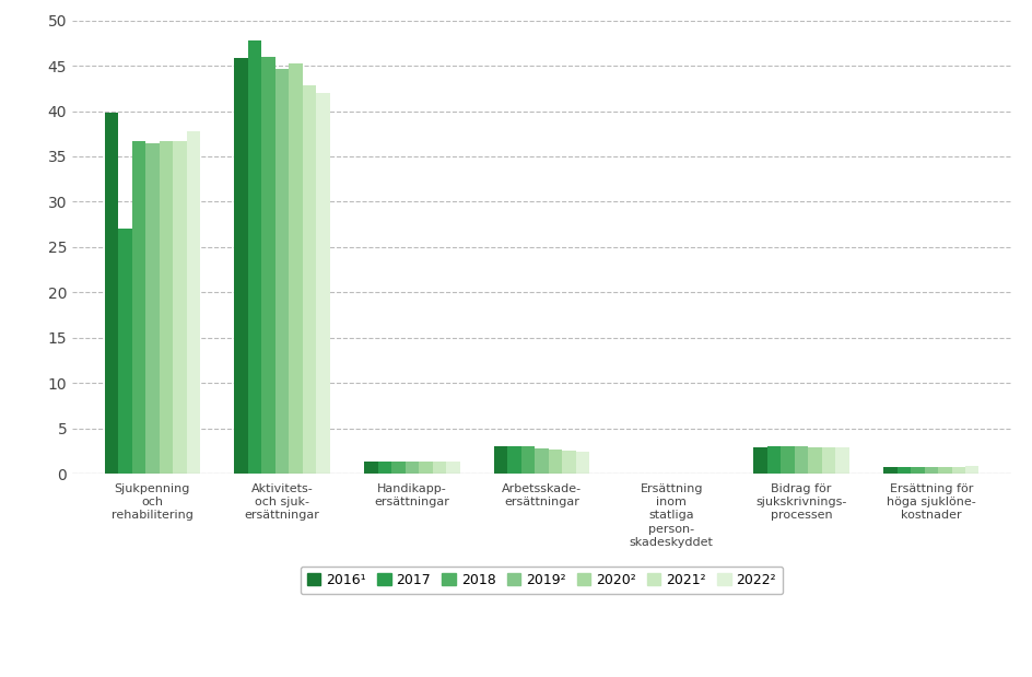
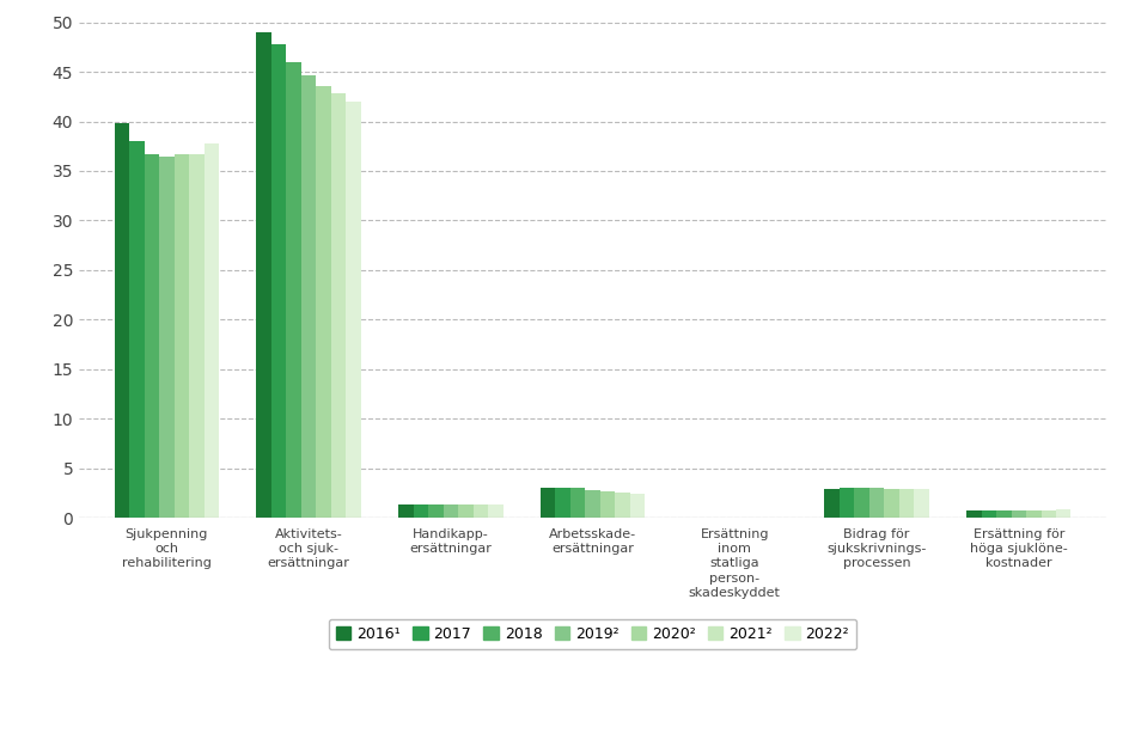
2017/Sjukpenning och rehabilitering: 27.0 -> 38.0
2016¹/Aktivitets- och sjuk- ersättningar: 45.8 -> 49.0
2020²/Aktivitets- och sjuk- ersättningar: 45.2 -> 43.6
